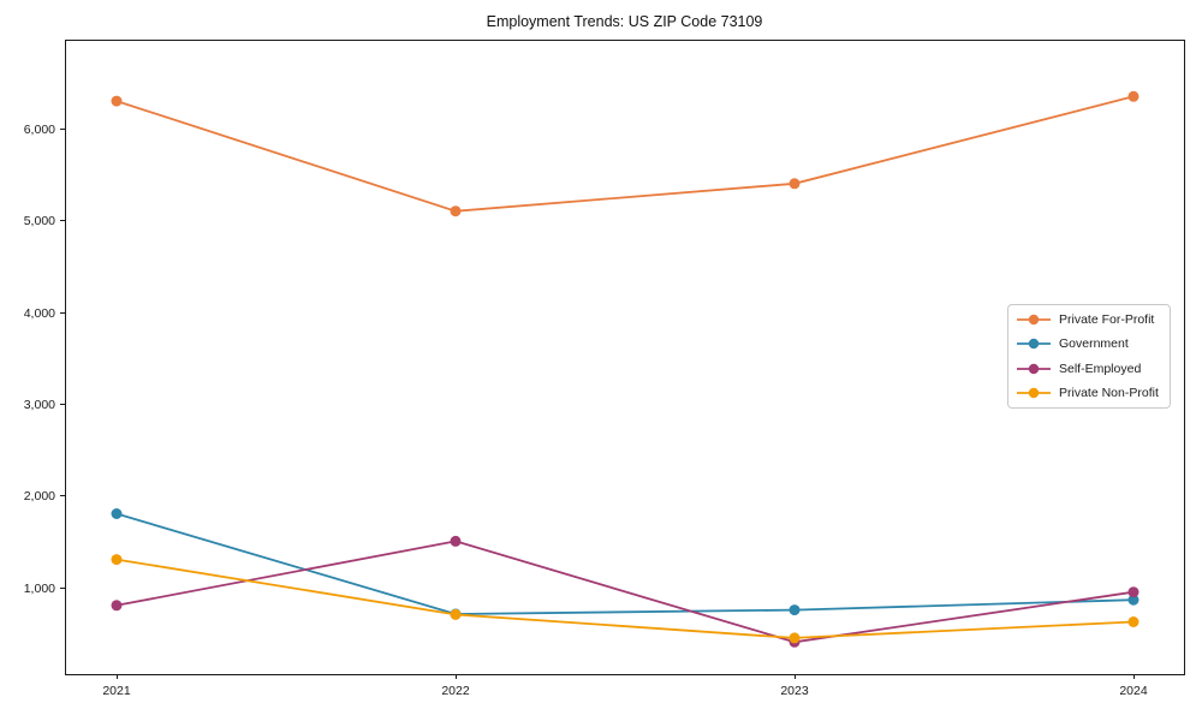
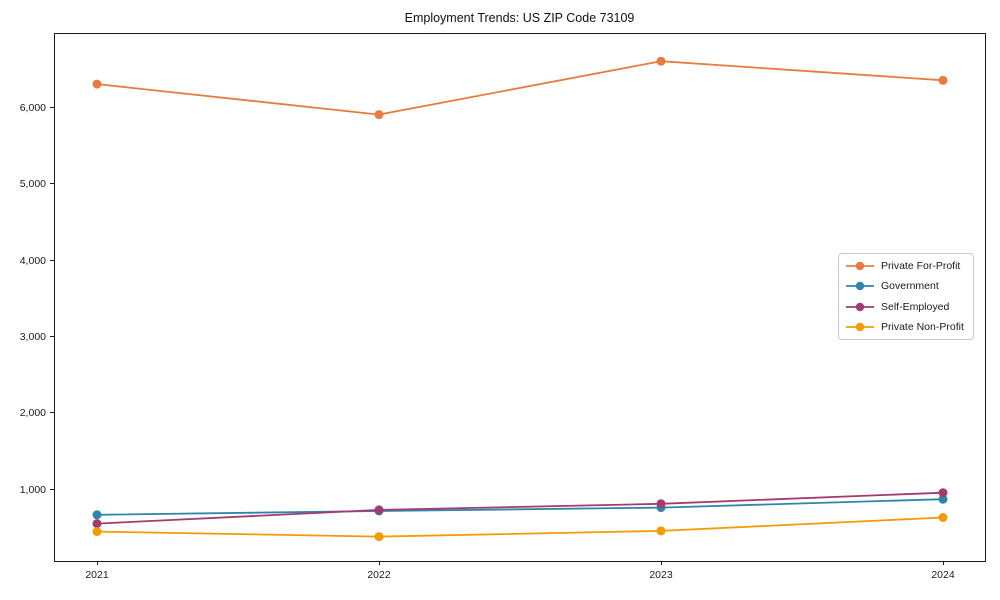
Government/2021: 1800 -> 700
Self-Employed/2021: 800 -> 500
Private Non-Profit/2021: 1300 -> 400
Private For-Profit/2022: 5100 -> 5900
Self-Employed/2022: 1500 -> 700
Private Non-Profit/2022: 700 -> 400
Private For-Profit/2023: 5400 -> 6600
Self-Employed/2023: 400 -> 800
